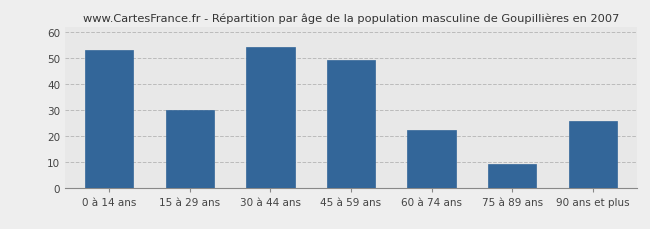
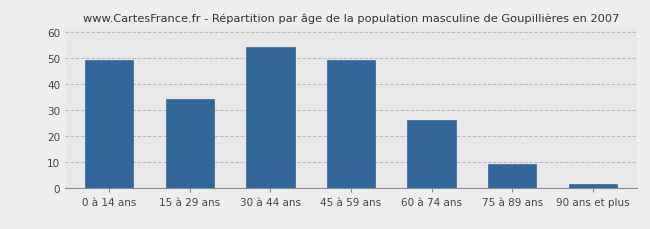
0 à 14 ans: 53.0 -> 49.0
15 à 29 ans: 30.0 -> 34.0
60 à 74 ans: 22.0 -> 26.0
90 ans et plus: 25.5 -> 1.5
